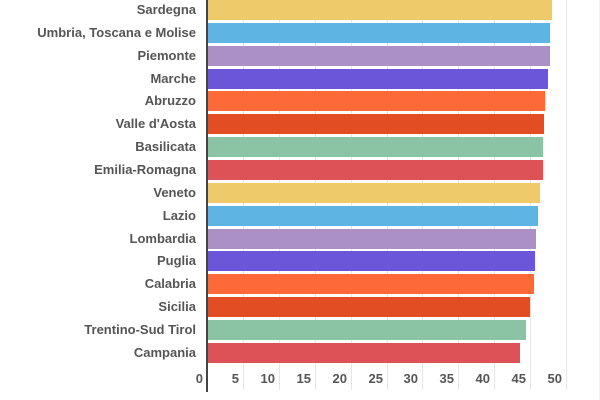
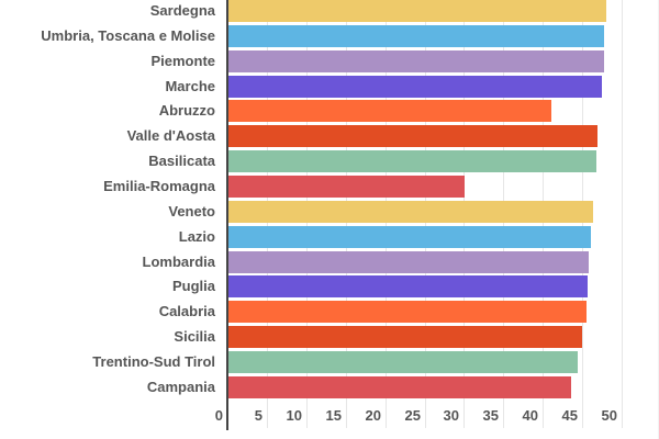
Abruzzo: 47 -> 41
Emilia-Romagna: 47 -> 30
